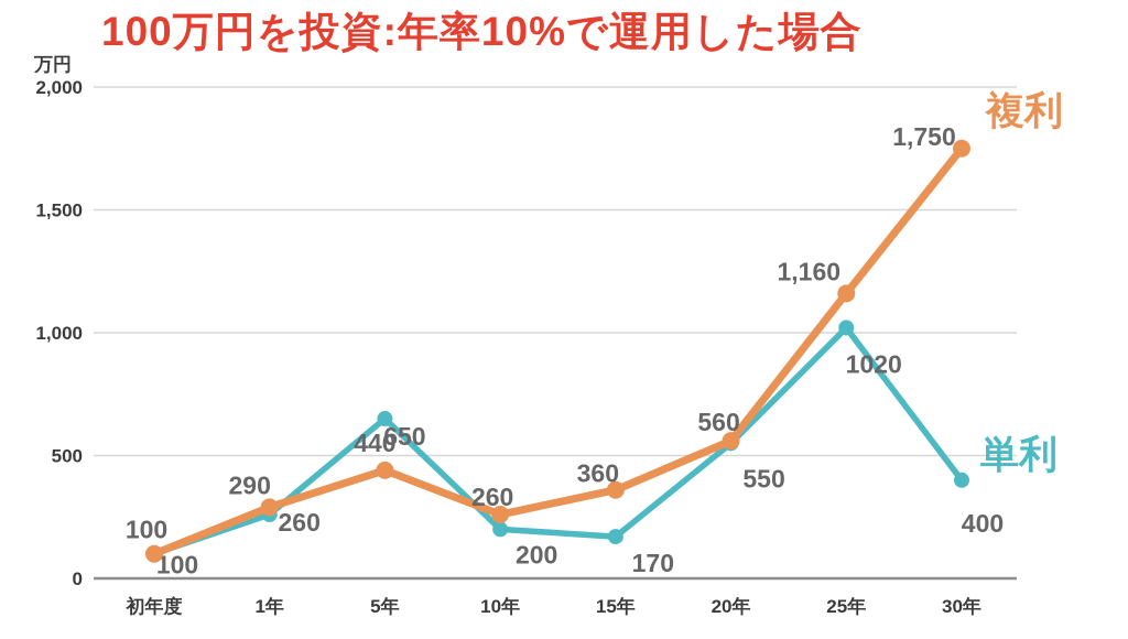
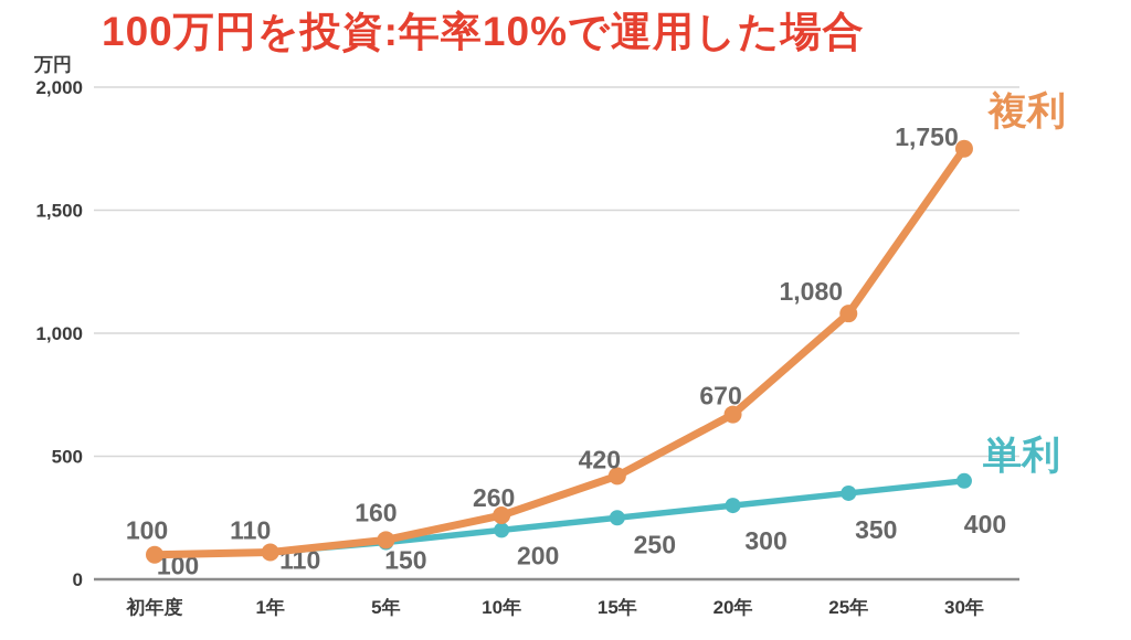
複利/1年: 290 -> 110
単利/1年: 260 -> 110
複利/5年: 440 -> 160
単利/5年: 650 -> 150
複利/15年: 360 -> 420
単利/15年: 170 -> 250
複利/20年: 560 -> 670
単利/20年: 550 -> 300
複利/25年: 1,160 -> 1,080
単利/25年: 1020 -> 350
